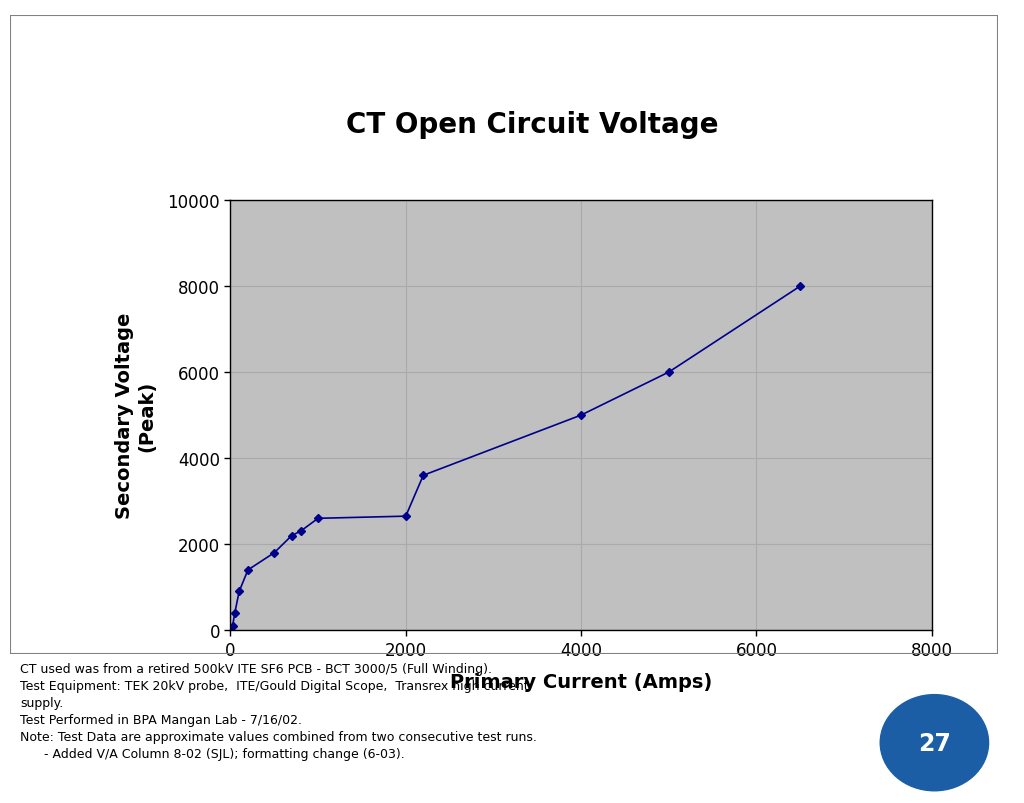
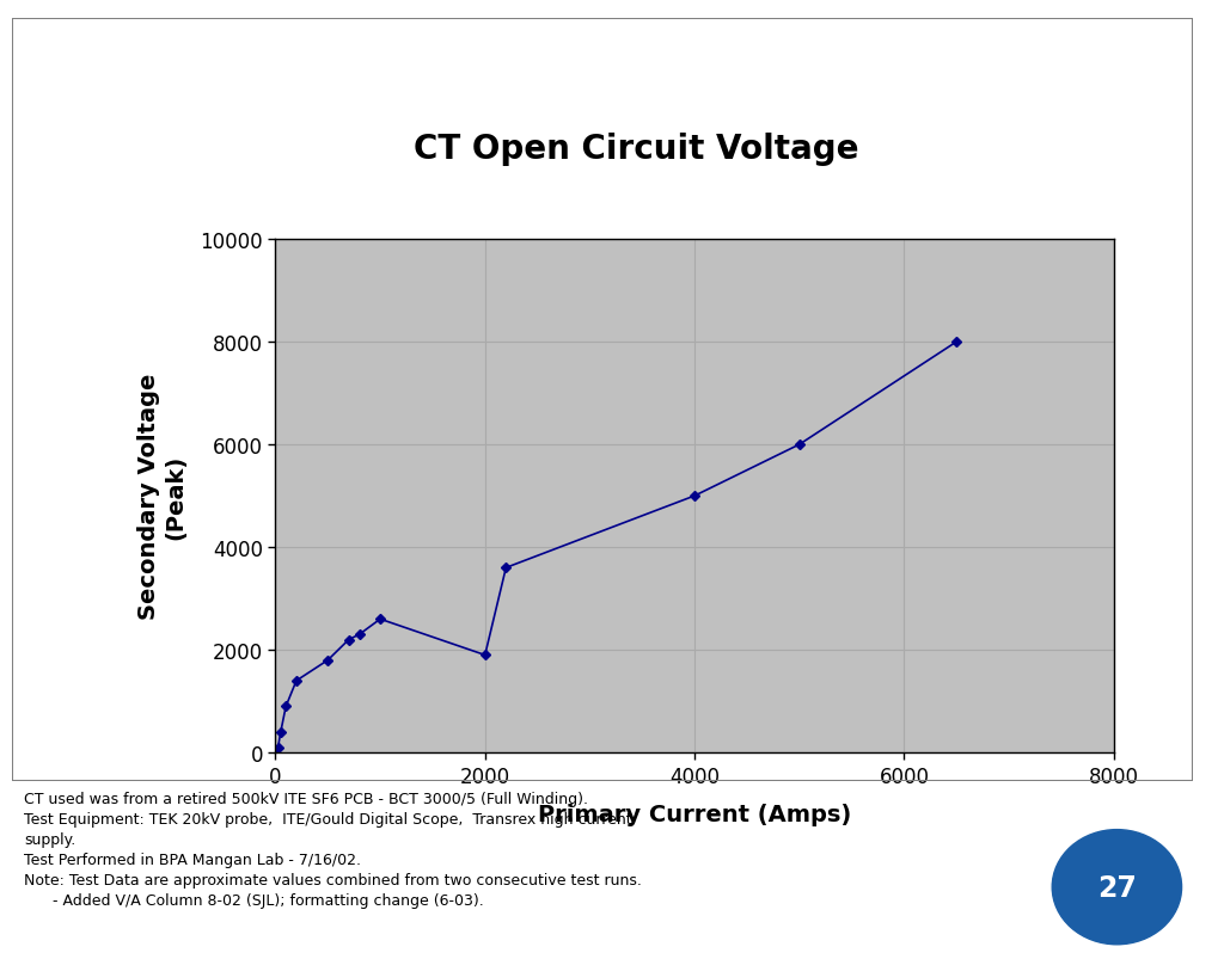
2000: 2650 -> 1900
